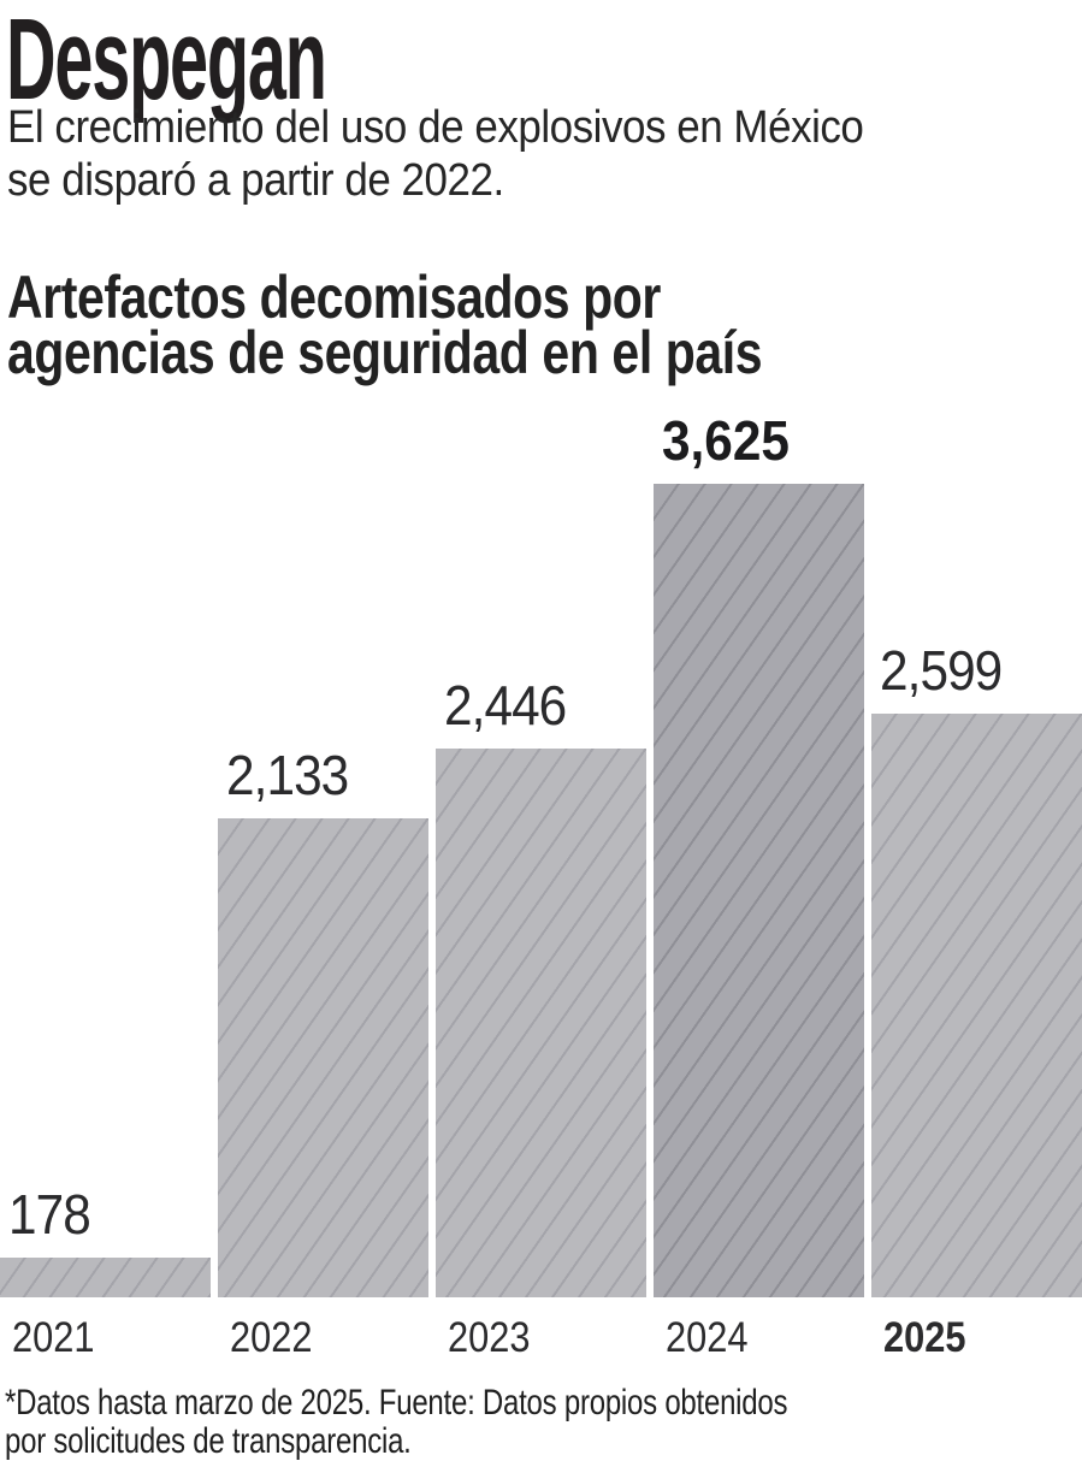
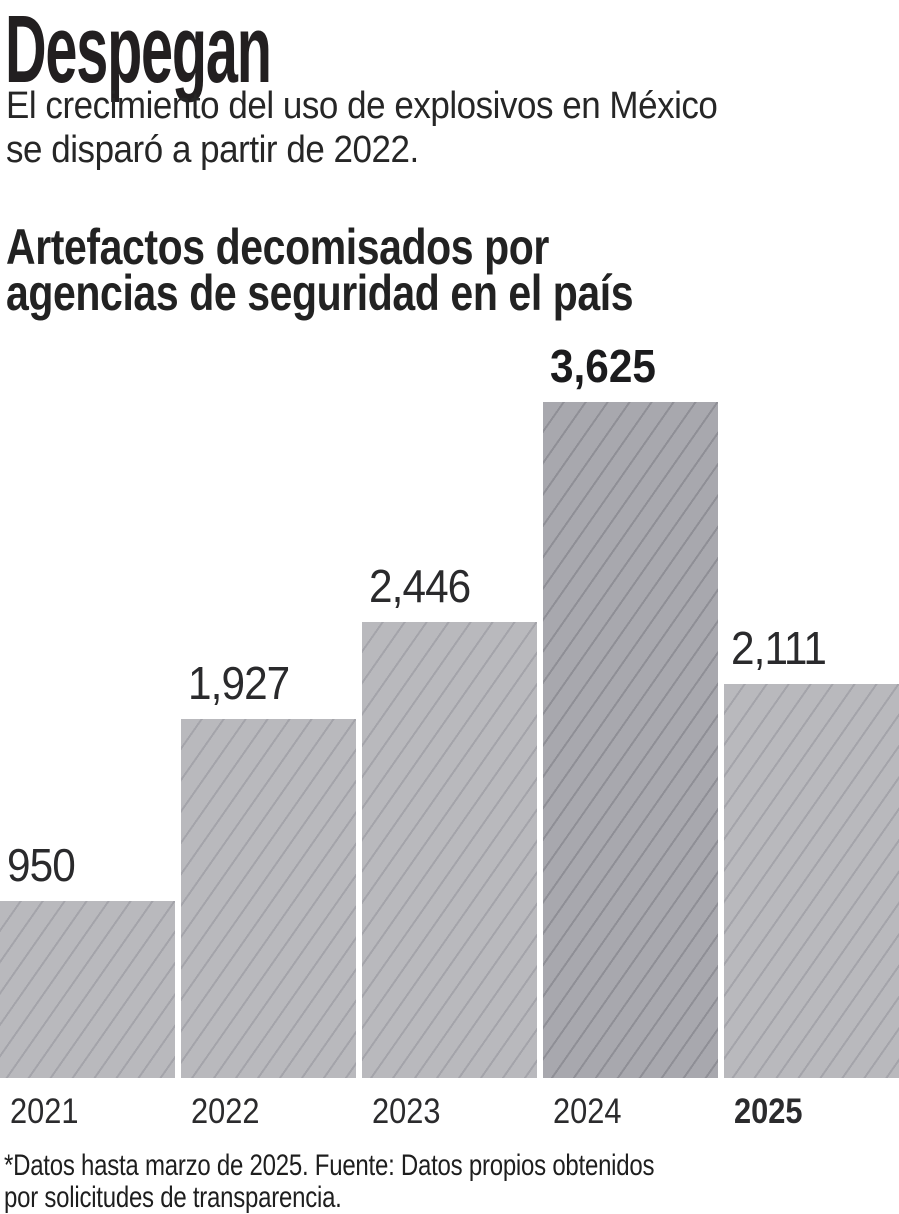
2021: 178 -> 950
2022: 2,133 -> 1,927
2025: 2,599 -> 2,111
